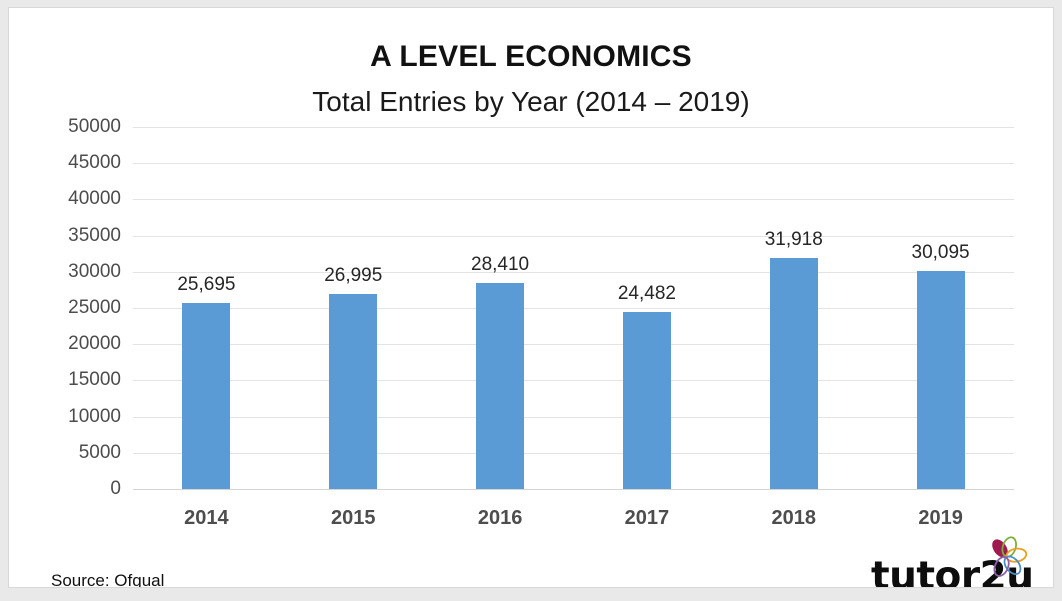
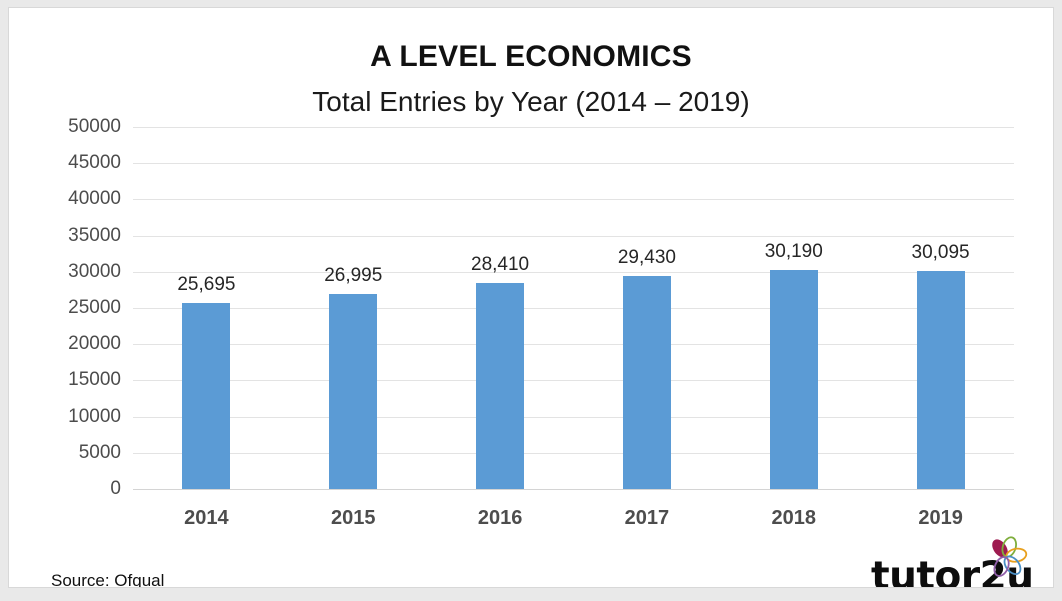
2017: 24,482 -> 29,430
2018: 31,918 -> 30,190
